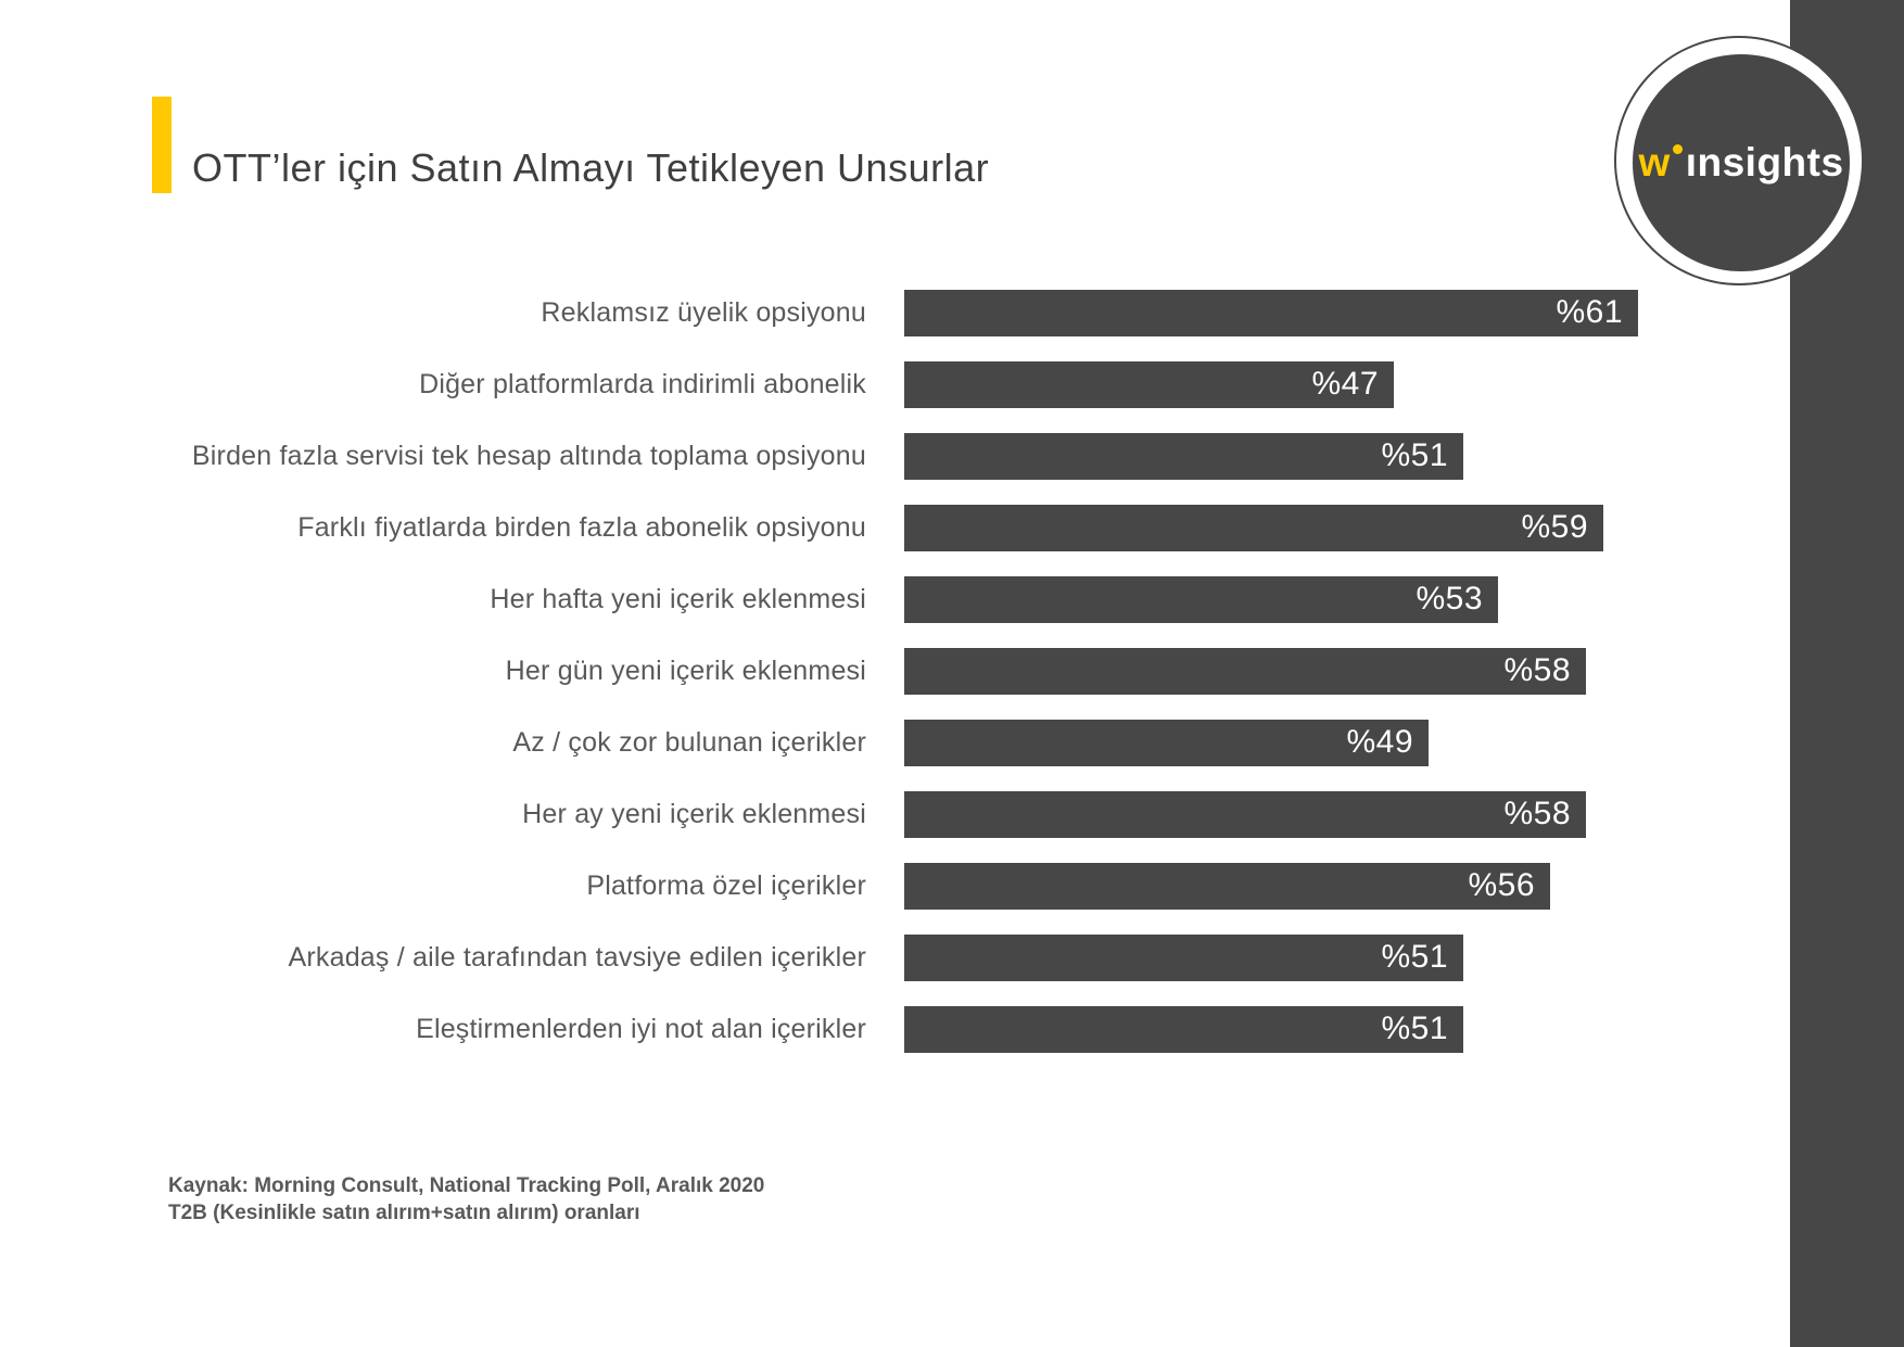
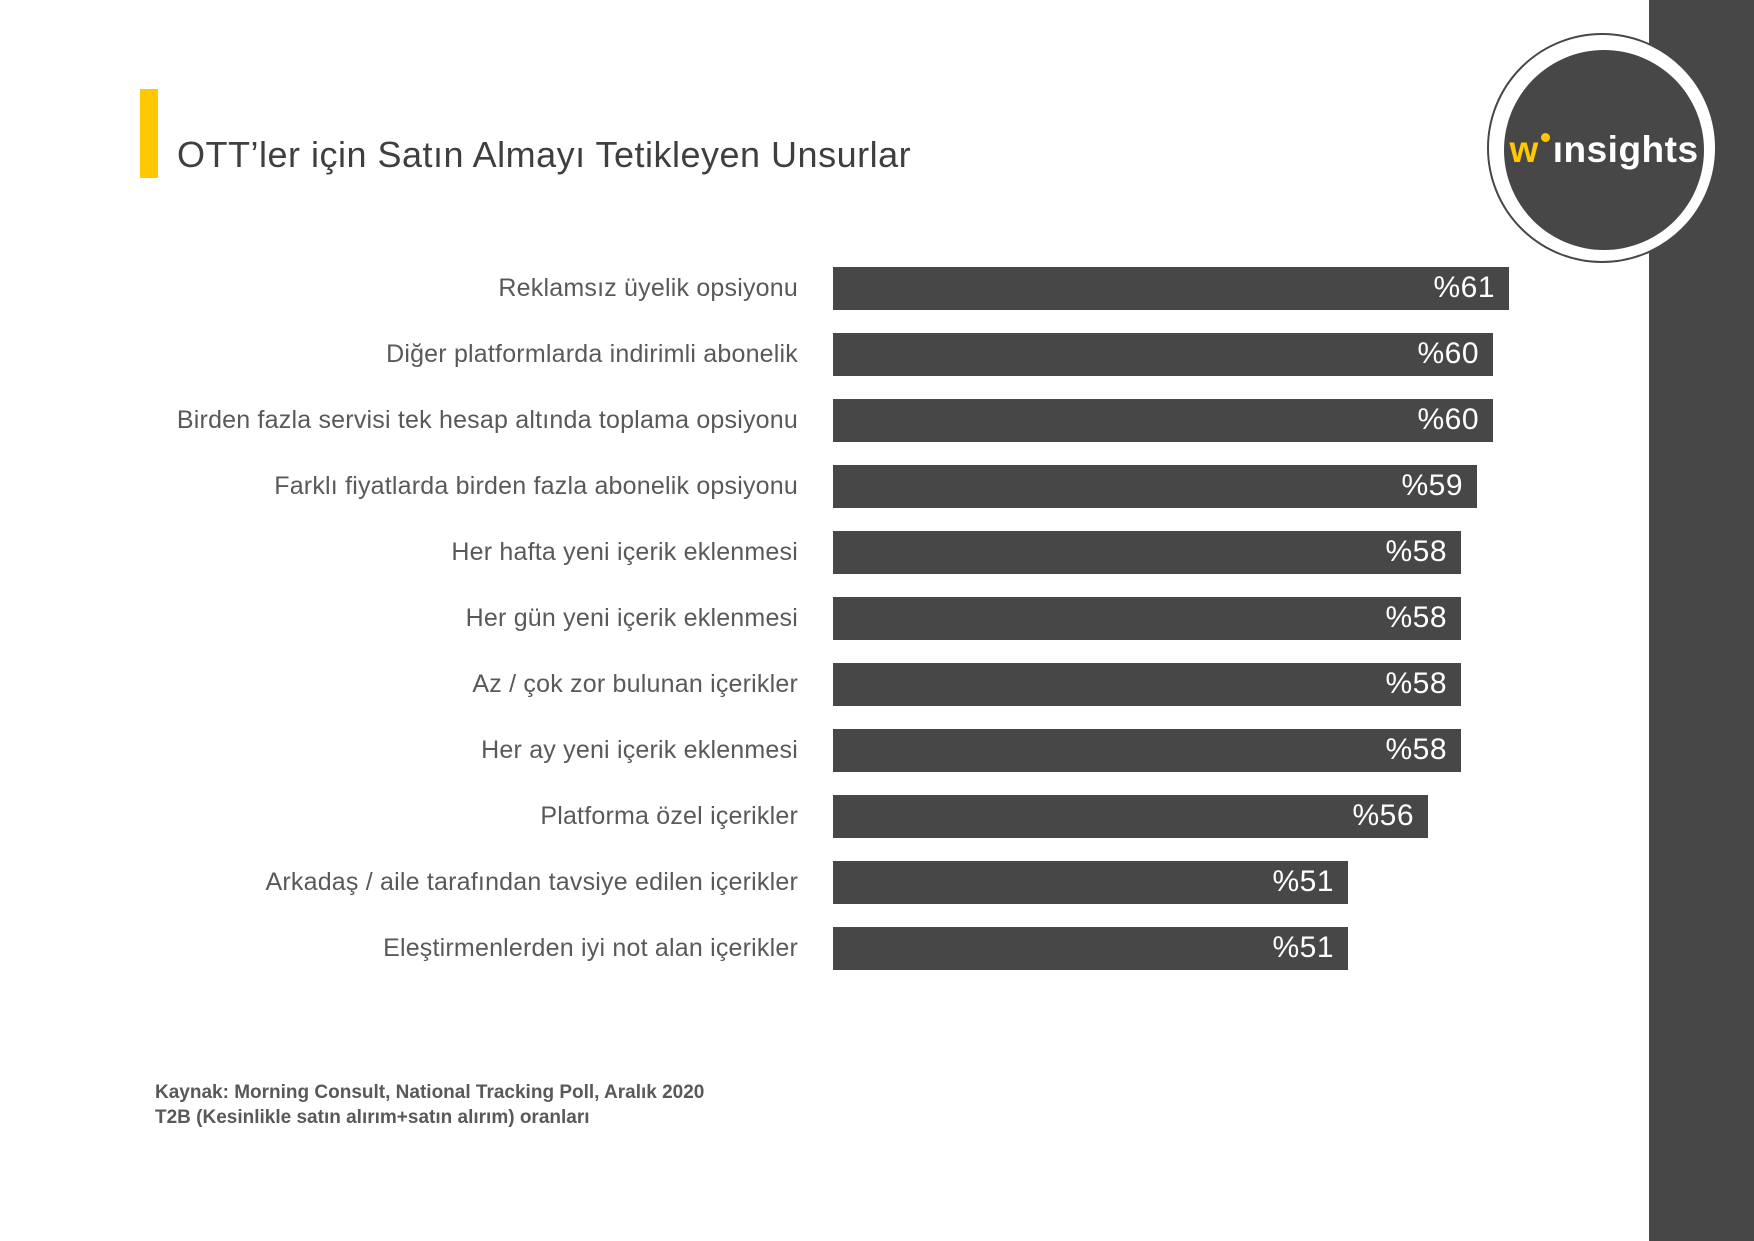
Diğer platformlarda indirimli abonelik: 47 -> 60
Birden fazla servisi tek hesap altında toplama opsiyonu: 51 -> 60
Her hafta yeni içerik eklenmesi: 53 -> 58
Az / çok zor bulunan içerikler: 49 -> 58
